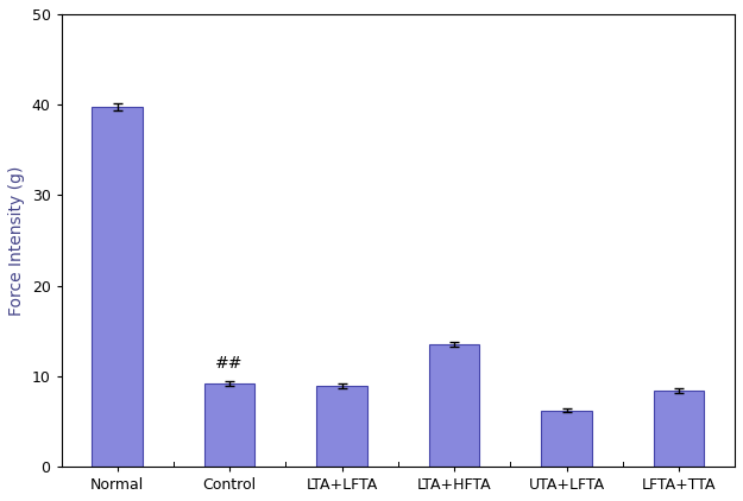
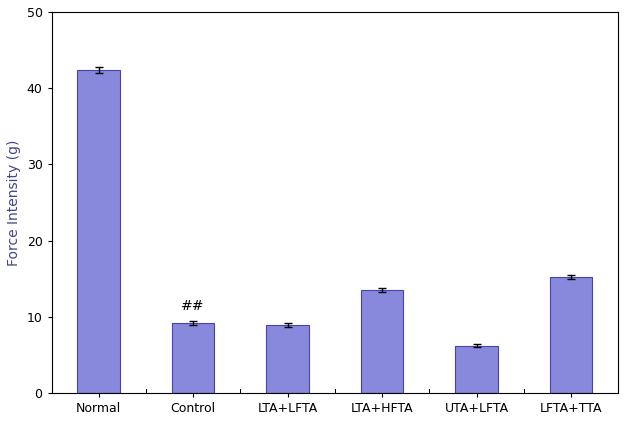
Normal: 39.7 -> 42.4
LFTA+TTA: 8.4 -> 15.2
